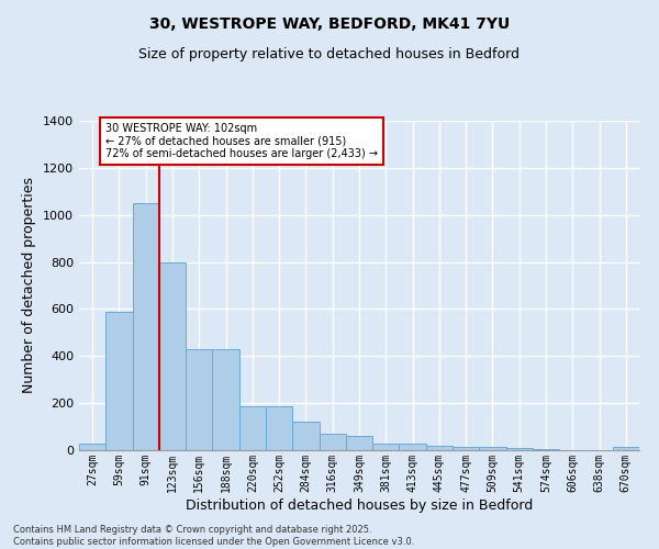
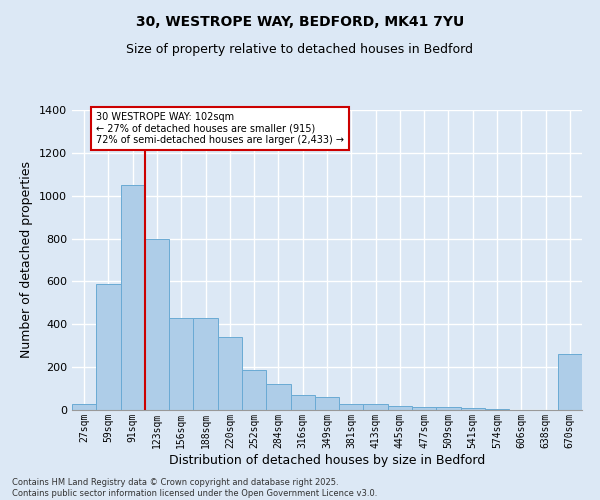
220sqm: 185 -> 340
670sqm: 15 -> 260
